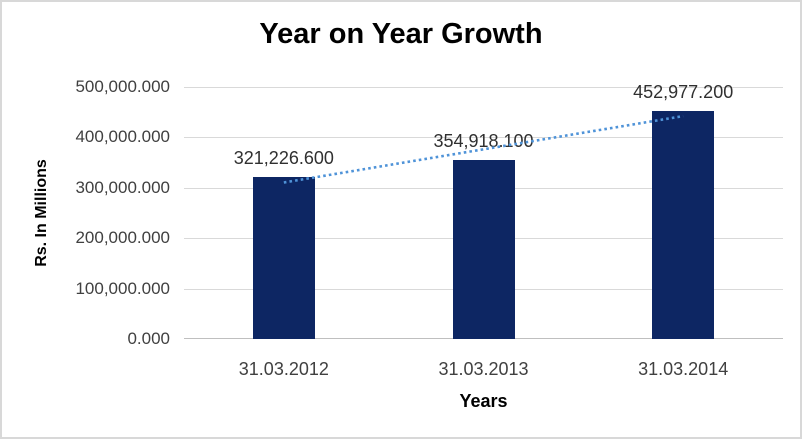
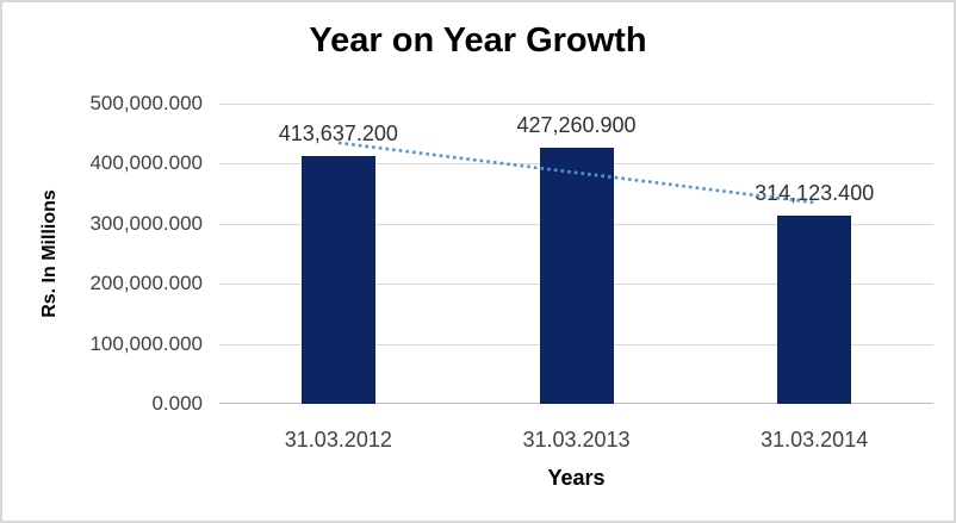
31.03.2012: 321,226.600 -> 413,637.200
31.03.2013: 354,918.100 -> 427,260.900
31.03.2014: 452,977.200 -> 314,123.400
